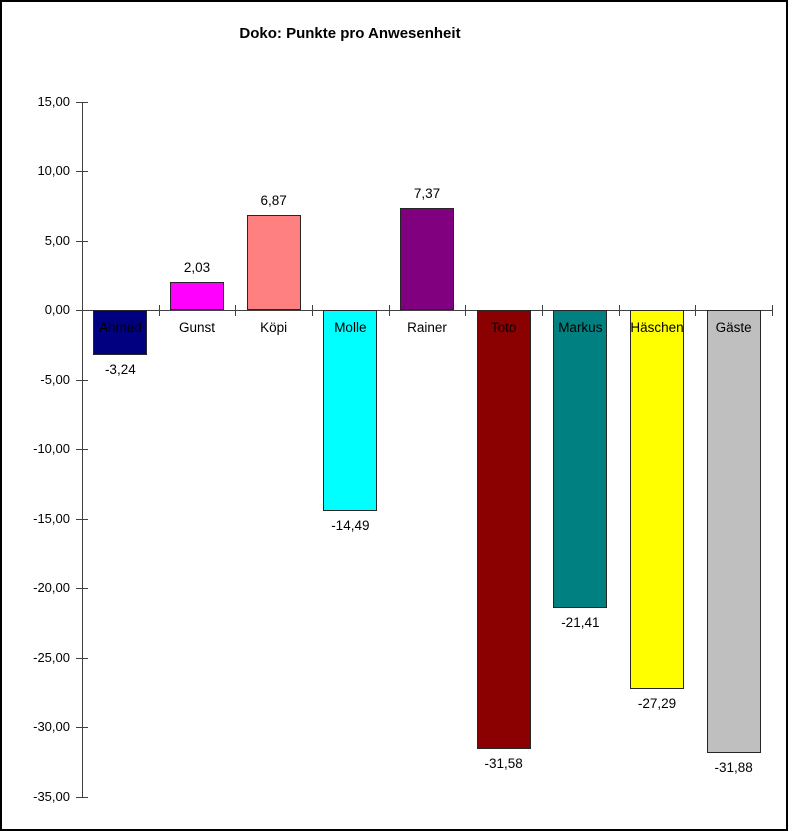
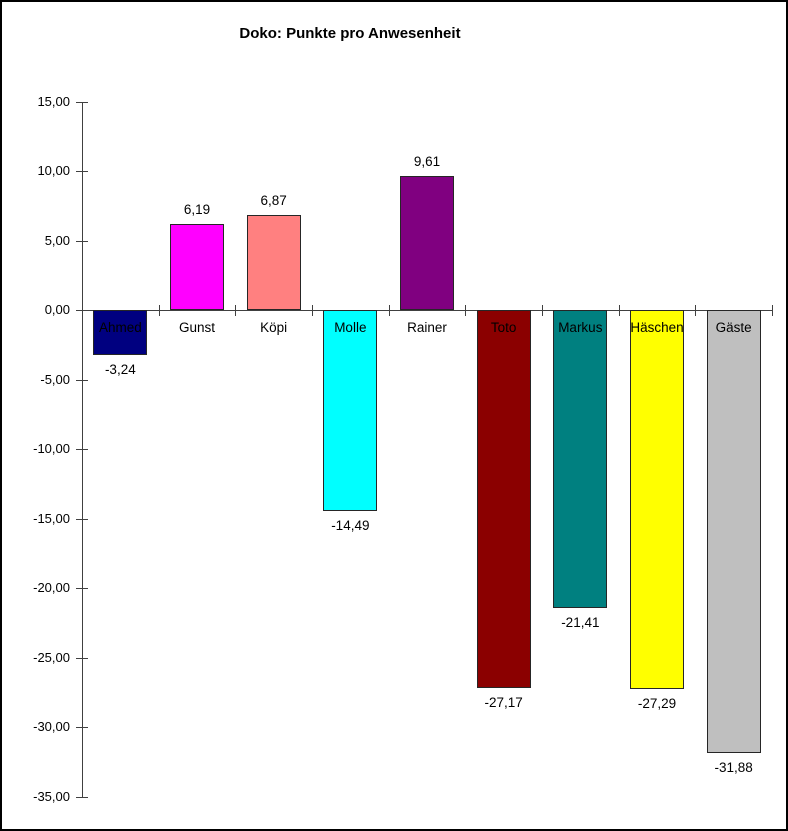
Gunst: 2,03 -> 6,19
Rainer: 7,37 -> 9,61
Toto: -31,58 -> -27,17
